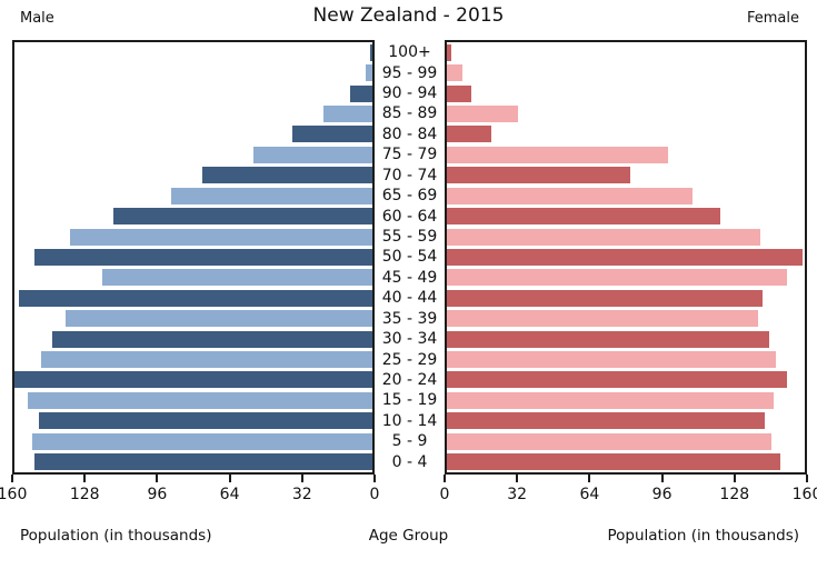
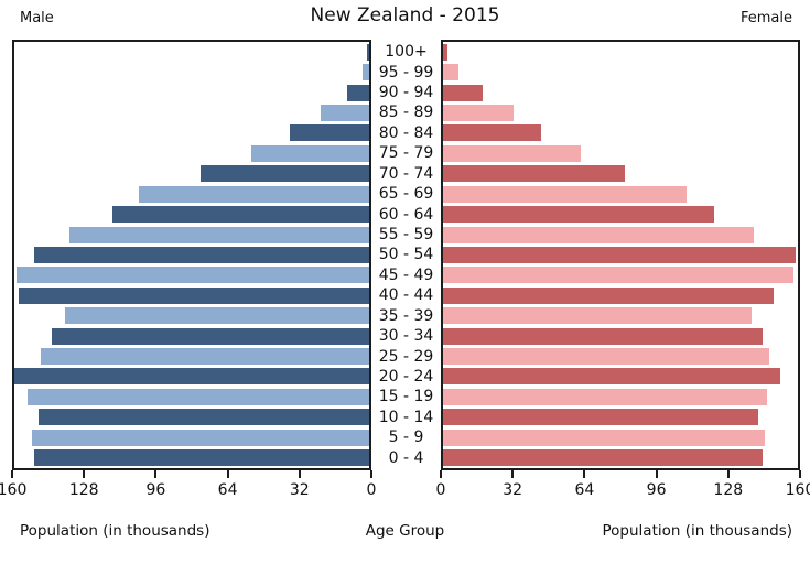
Female/90 - 94: 11 -> 18
Female/80 - 84: 20 -> 44
Female/75 - 79: 99 -> 62
Male/65 - 69: 90 -> 104
Male/45 - 49: 121 -> 159
Female/45 - 49: 152 -> 158
Female/40 - 44: 141 -> 149
Female/0 - 4: 149 -> 144
